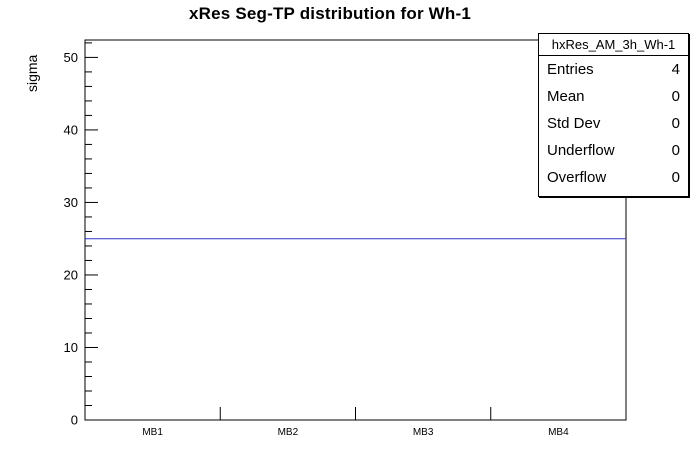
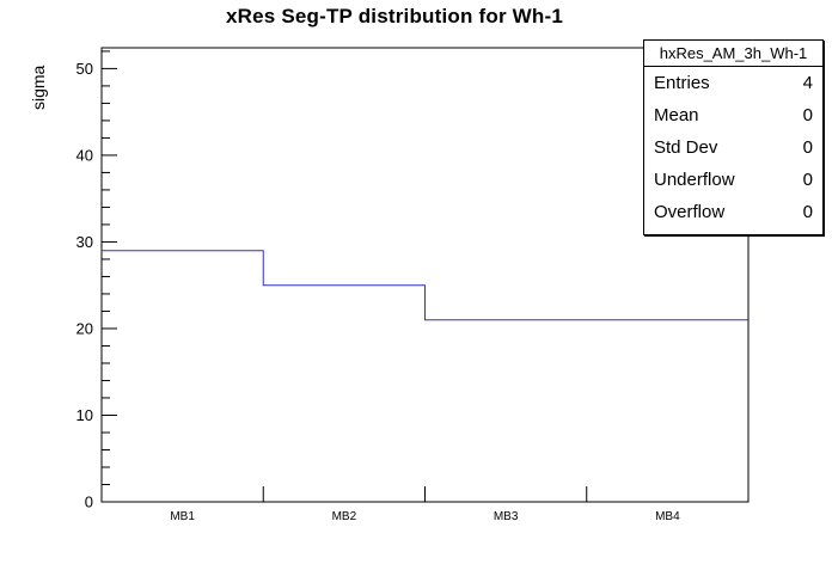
MB1: 25 -> 29
MB3: 25 -> 21
MB4: 25 -> 21
